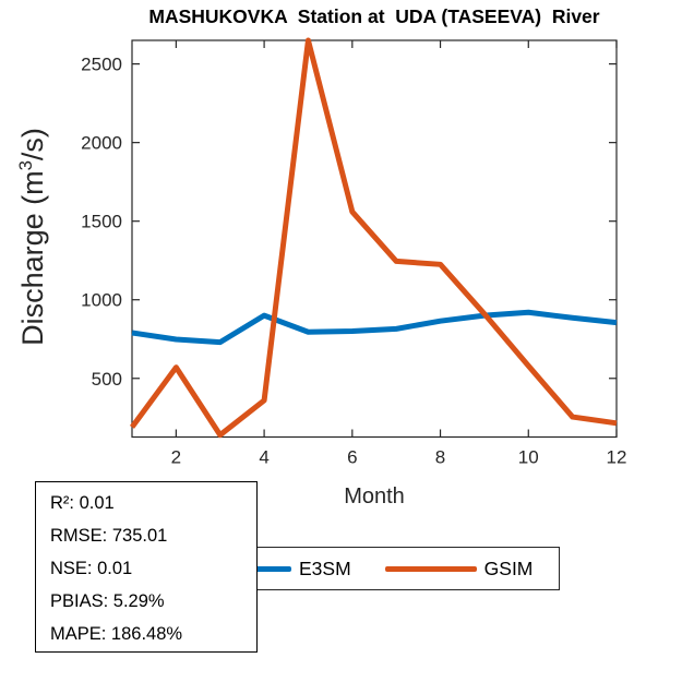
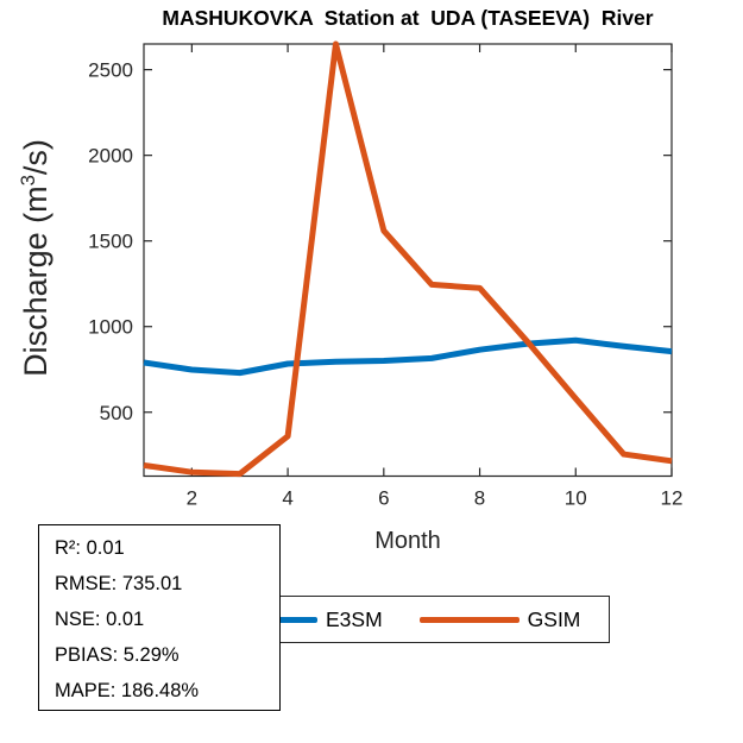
GSIM/2: 570 -> 150
E3SM/4: 900 -> 780
